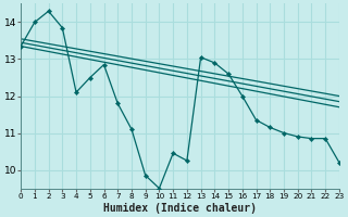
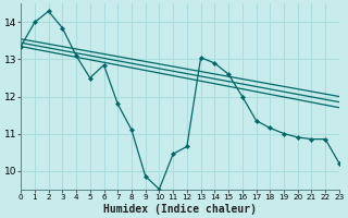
4: 12.10 -> 13.10
12: 10.25 -> 10.65
